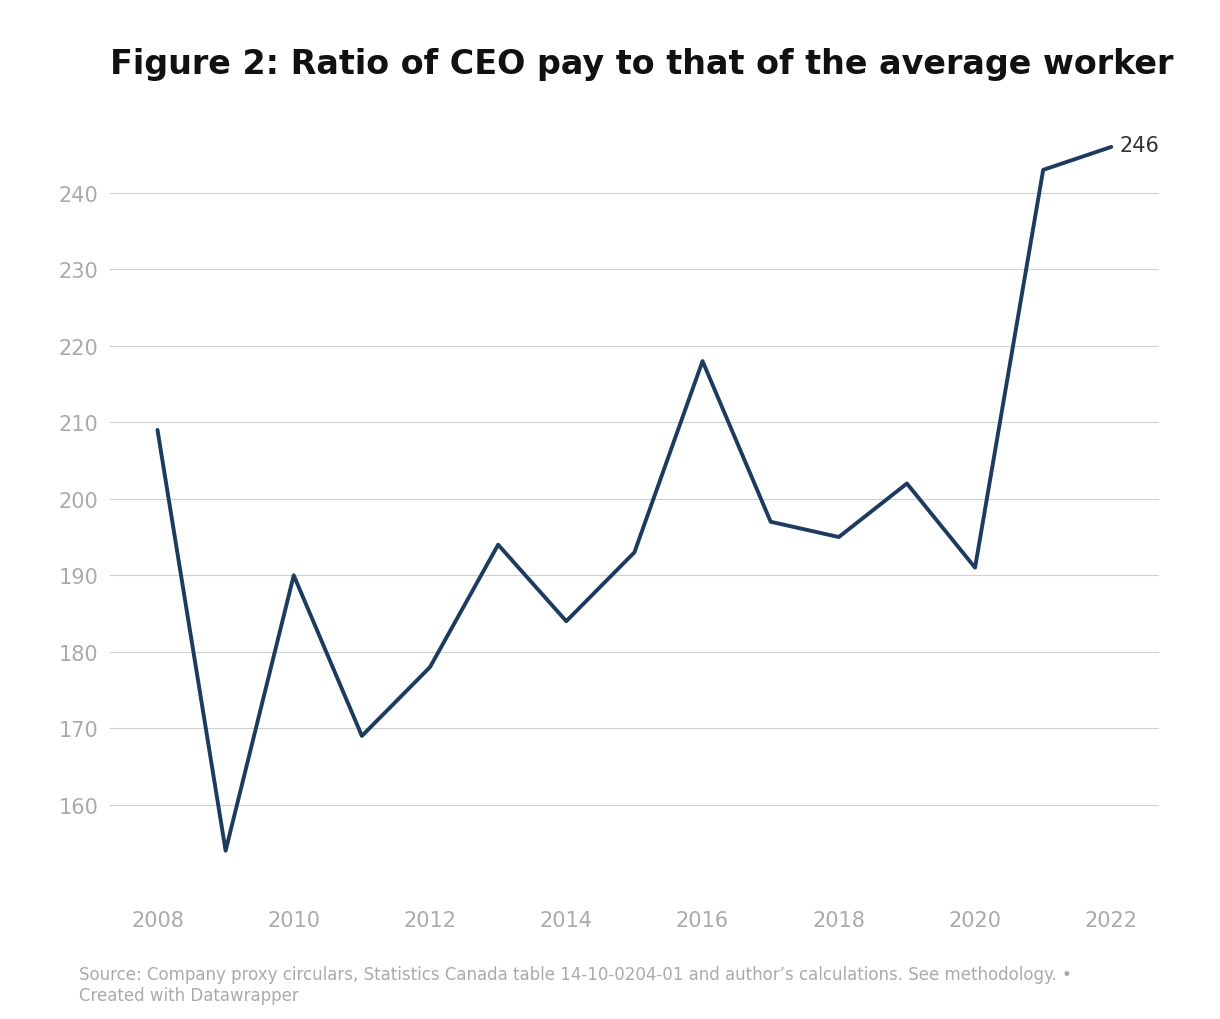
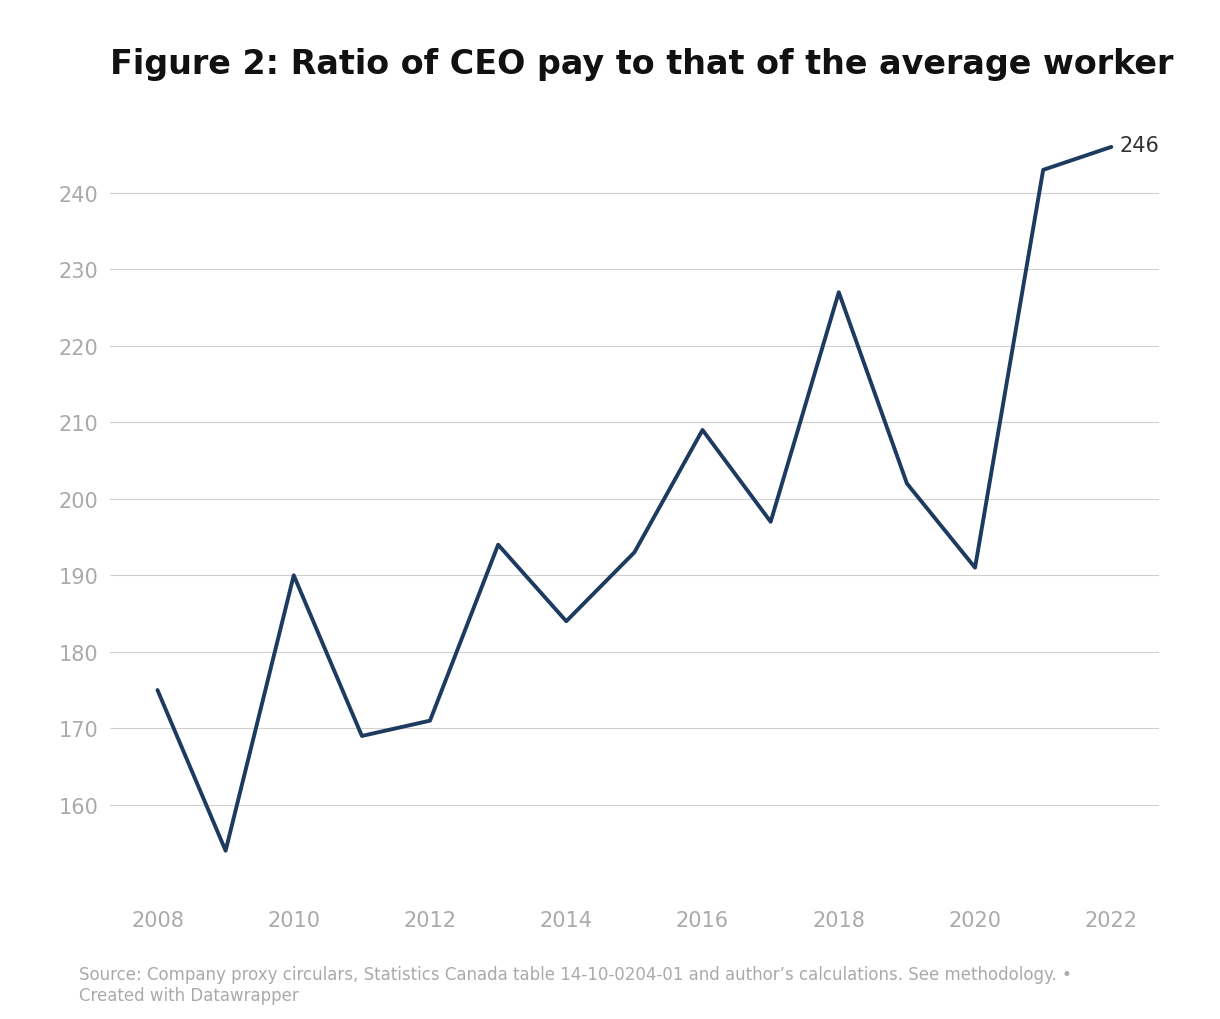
2008: 209 -> 175
2012: 178 -> 171
2016: 218 -> 209
2018: 195 -> 227
